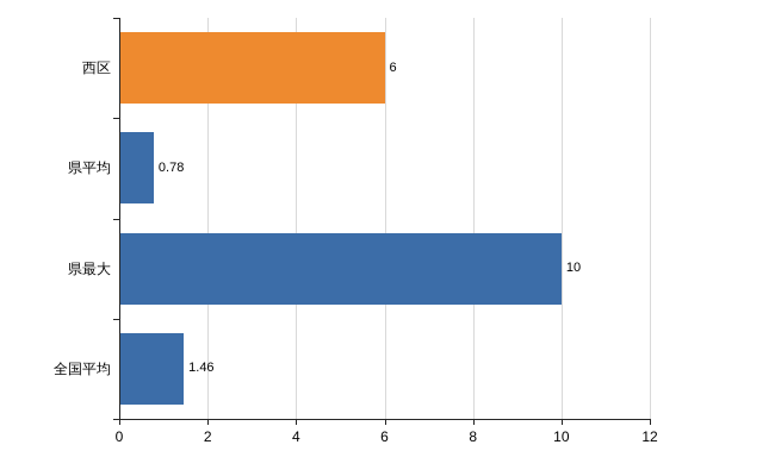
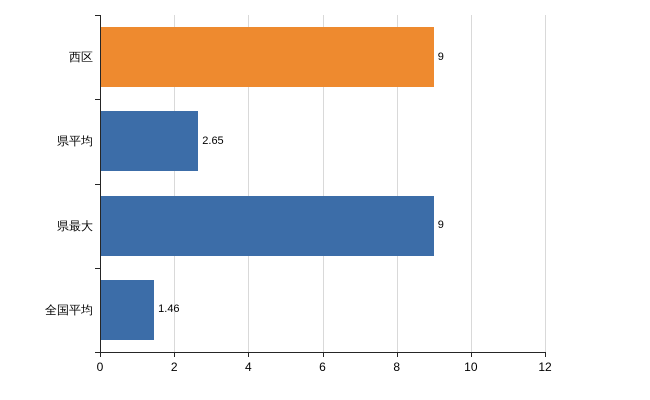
西区: 6 -> 9
県平均: 0.78 -> 2.65
県最大: 10 -> 9
